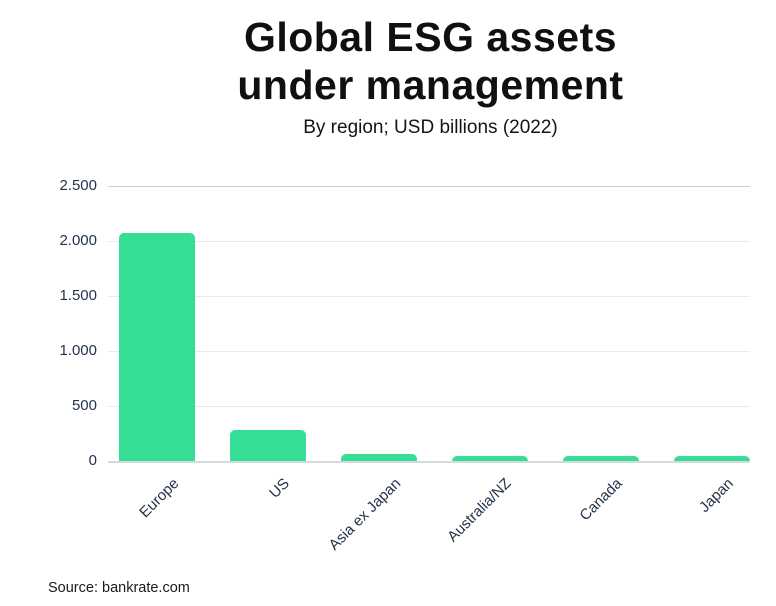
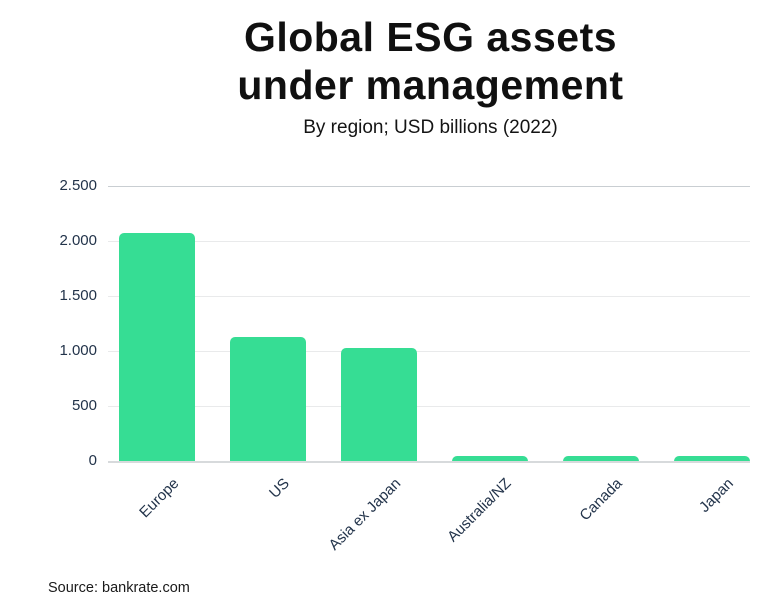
US: 280 -> 1130
Asia ex Japan: 60 -> 1030
